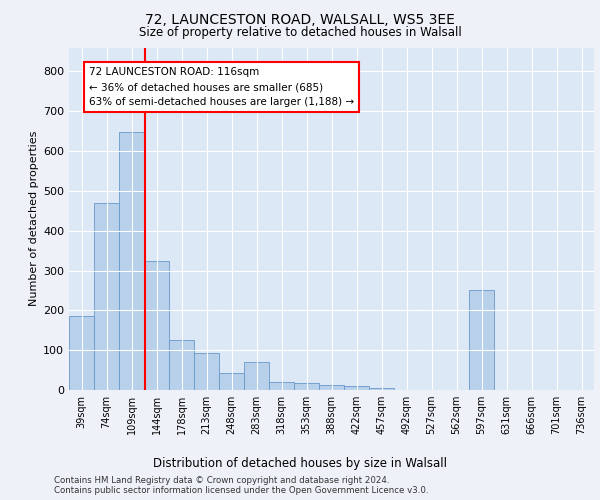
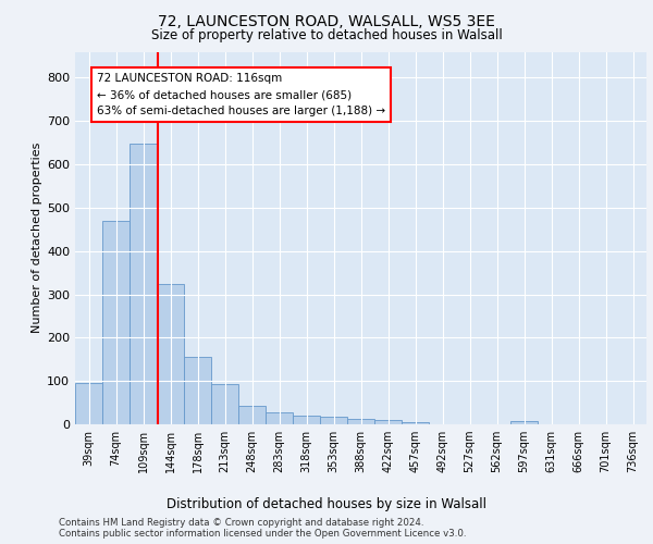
39sqm: 185 -> 95
178sqm: 125 -> 155
283sqm: 70 -> 27
597sqm: 250 -> 8
